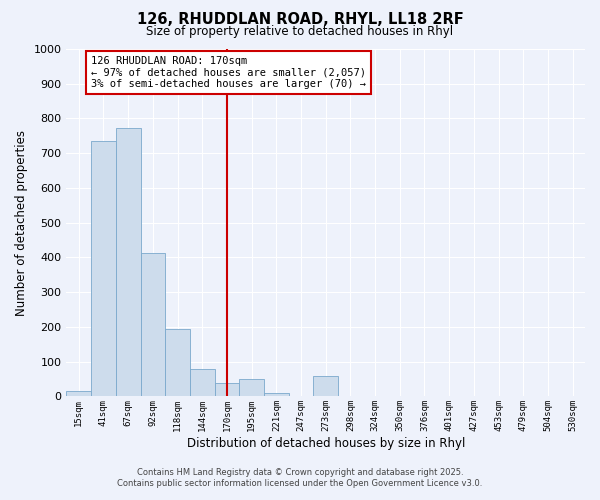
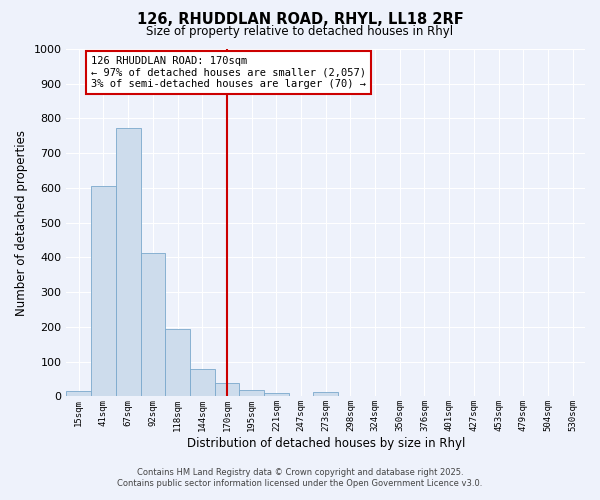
41sqm: 735 -> 607
195sqm: 50 -> 18
273sqm: 60 -> 12
